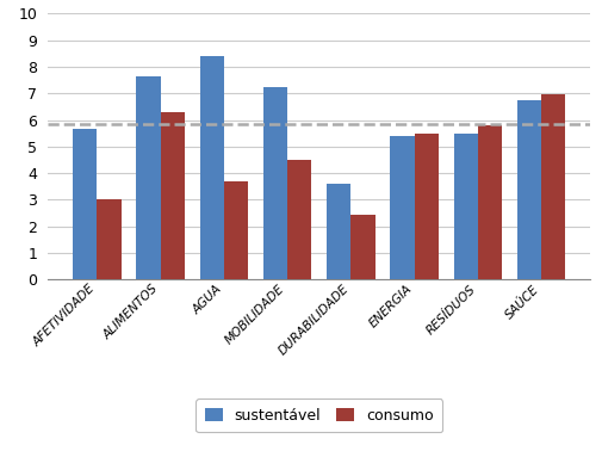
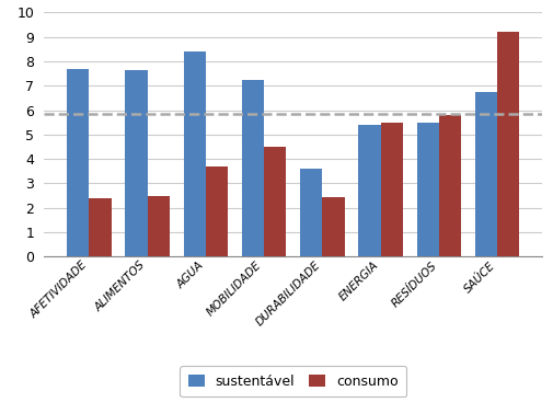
sustentável/AFETIVIDADE: 5.65 -> 7.70
consumo/AFETIVIDADE: 3.00 -> 2.40
consumo/ALIMENTOS: 6.30 -> 2.50
consumo/SAÚCE: 6.95 -> 9.20
